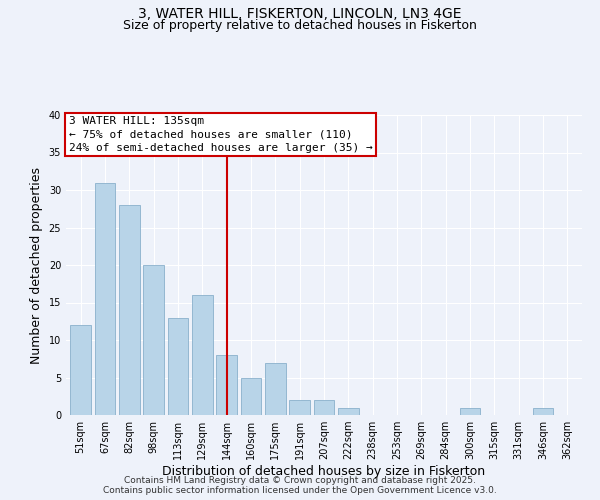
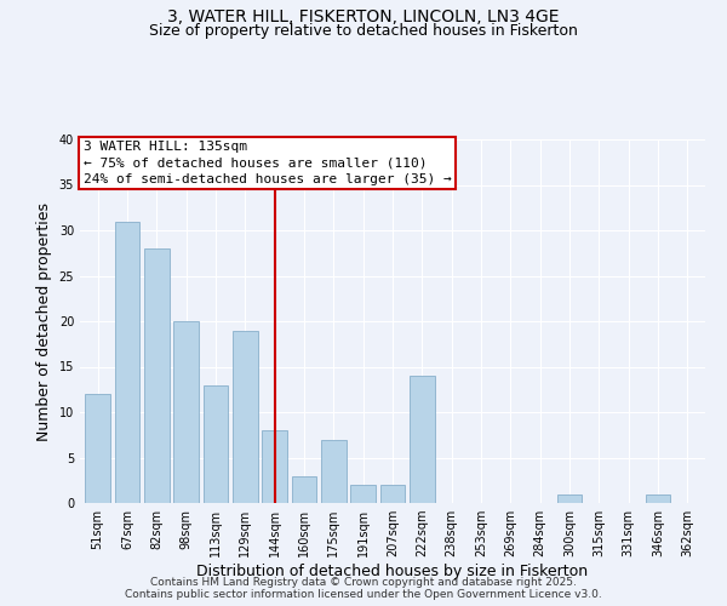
129sqm: 16 -> 19
160sqm: 5 -> 3
222sqm: 1 -> 14
